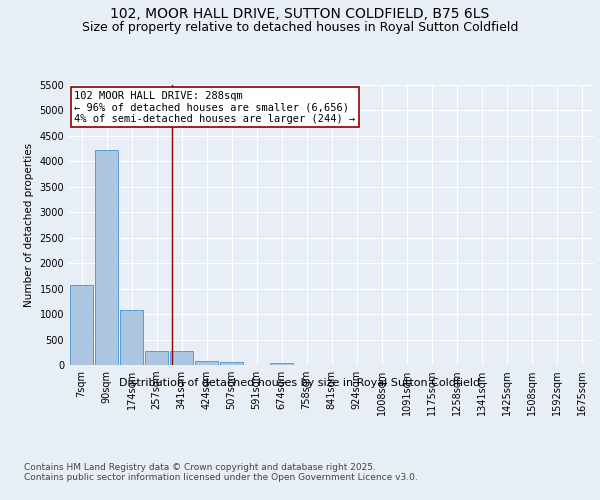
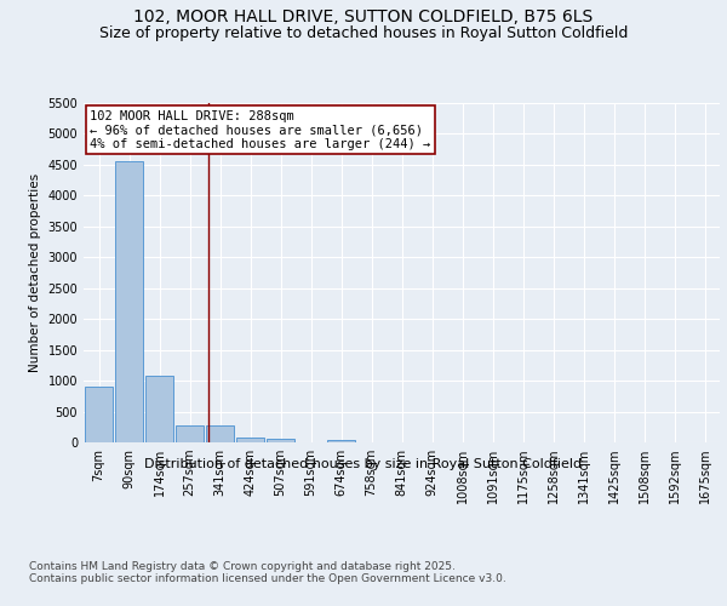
7sqm: 1580 -> 900
90sqm: 4220 -> 4550
